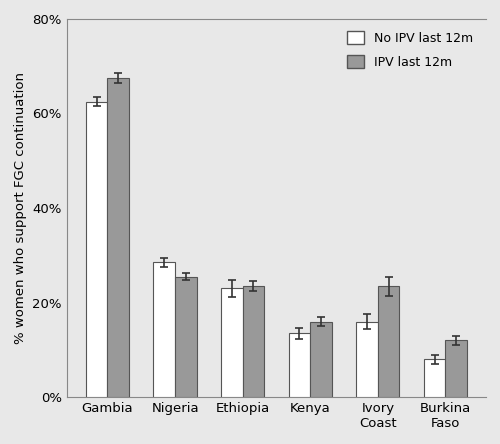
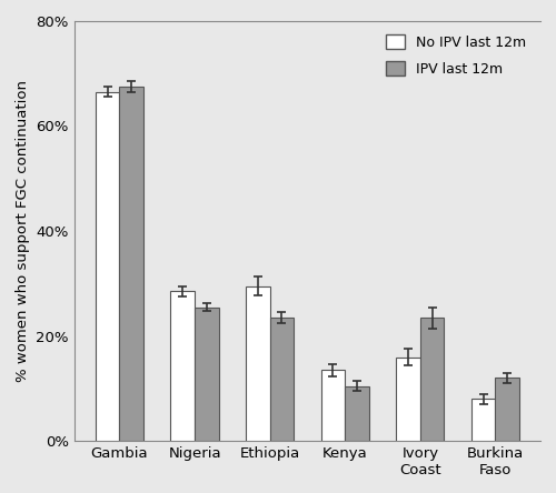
No IPV last 12m/Gambia: 62.5% -> 66.5%
No IPV last 12m/Ethiopia: 23.0% -> 29.5%
IPV last 12m/Kenya: 16.0% -> 10.5%
